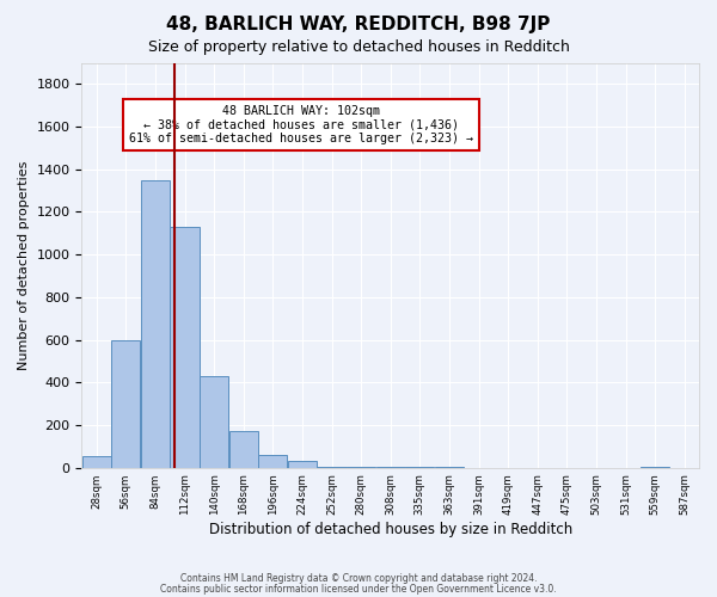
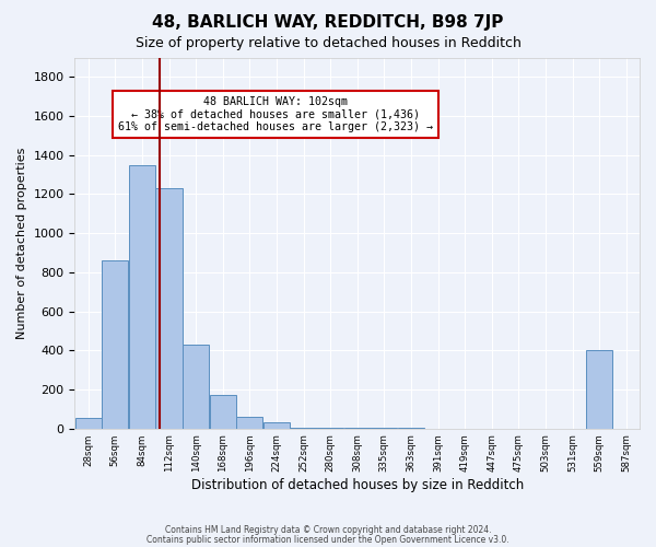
56sqm: 600 -> 860
112sqm: 1130 -> 1230
559sqm: 0 -> 400
